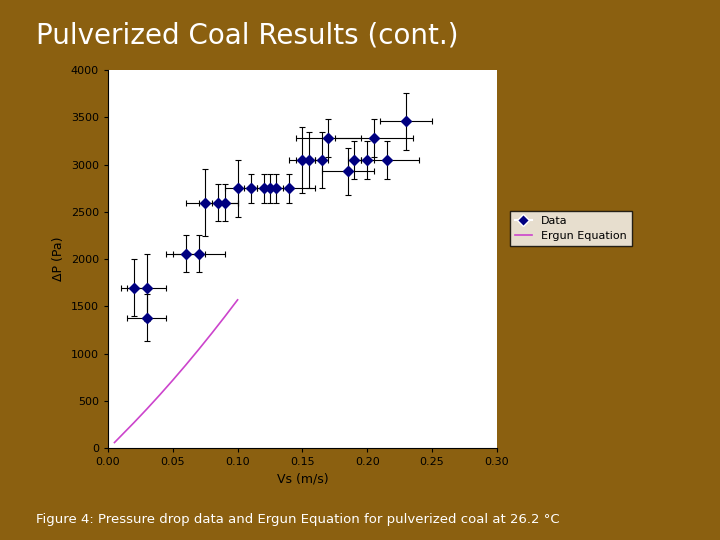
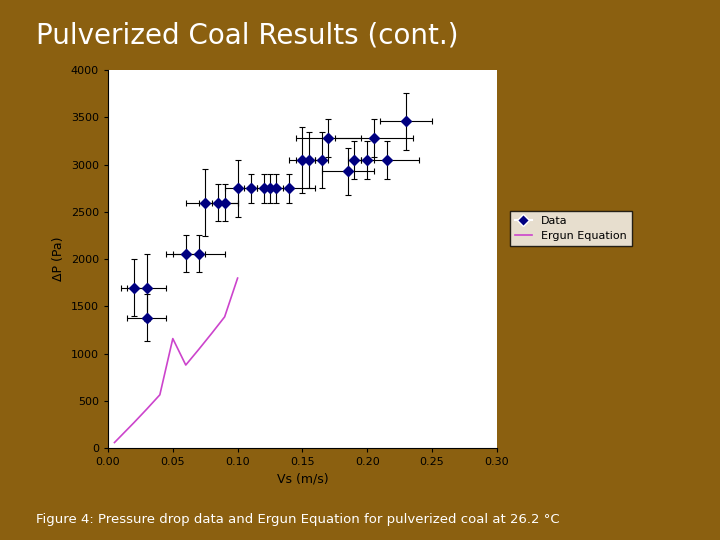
0.05: 720 -> 1160
0.10: 1570 -> 1800
